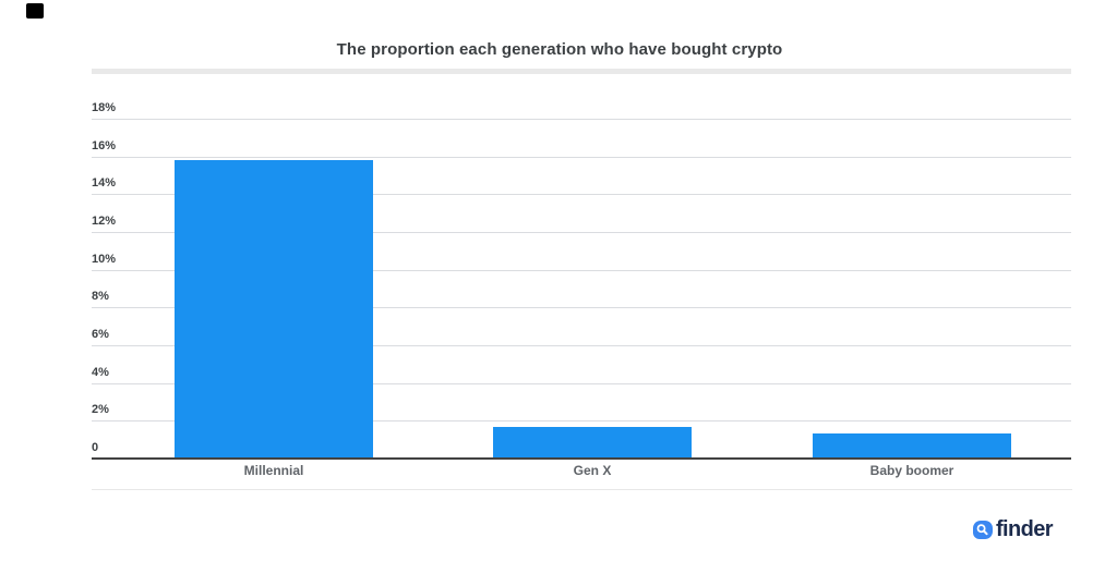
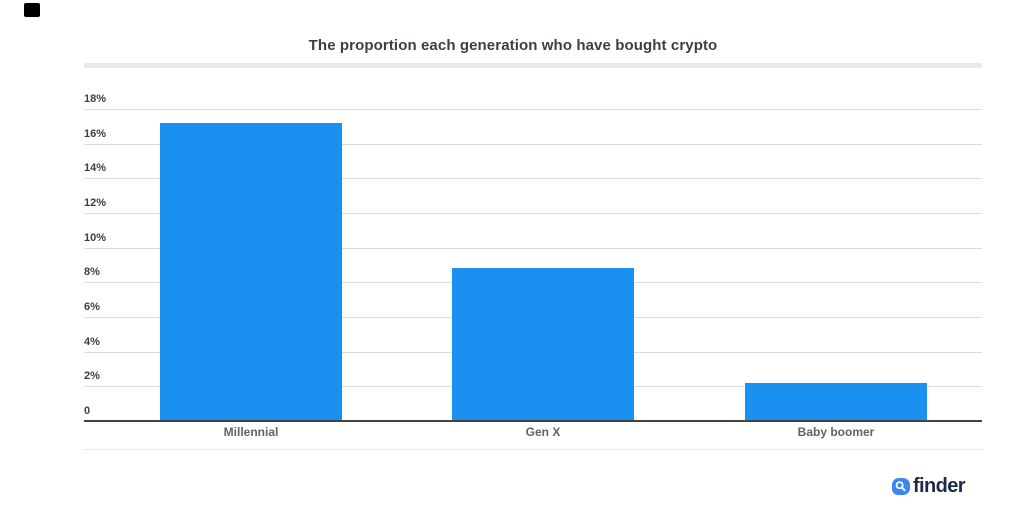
Millennial: 15.8% -> 17.2%
Gen X: 1.7% -> 8.8%
Baby boomer: 1.3% -> 2.2%
